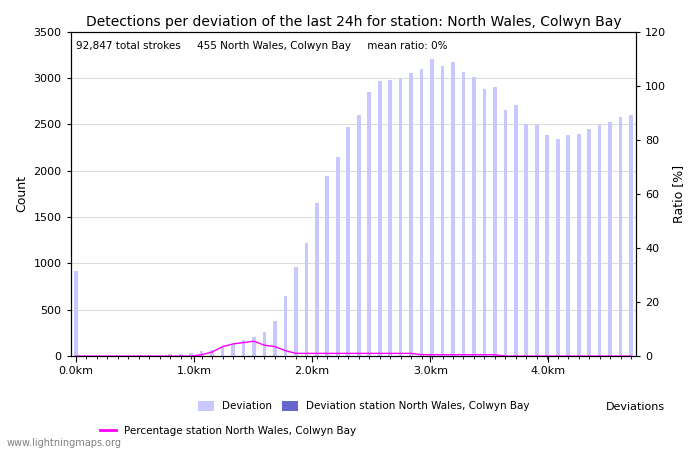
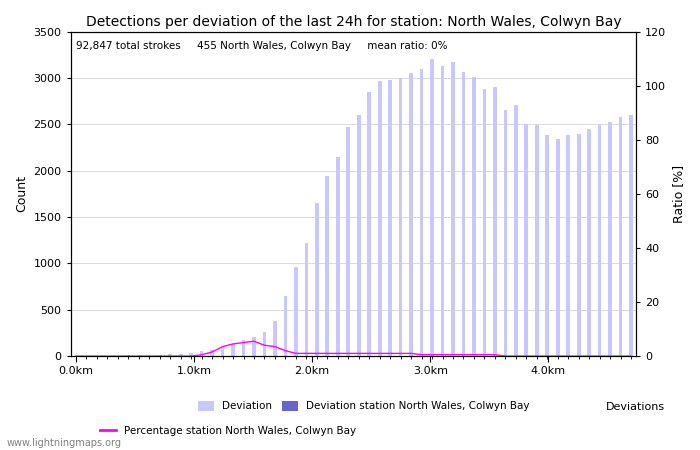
Deviation/0.0km: 920 -> 0
